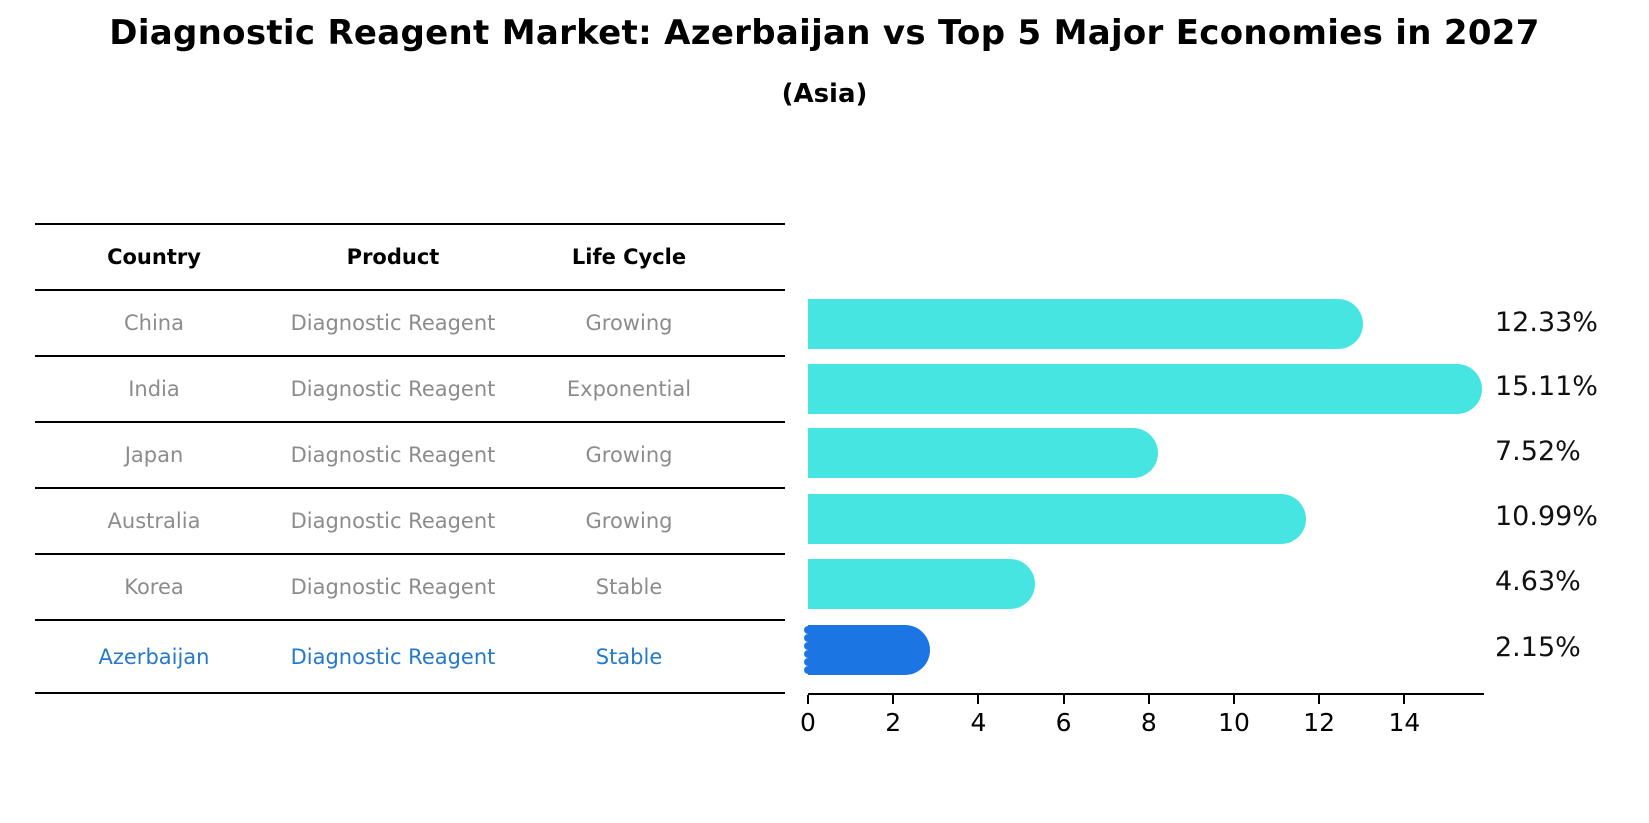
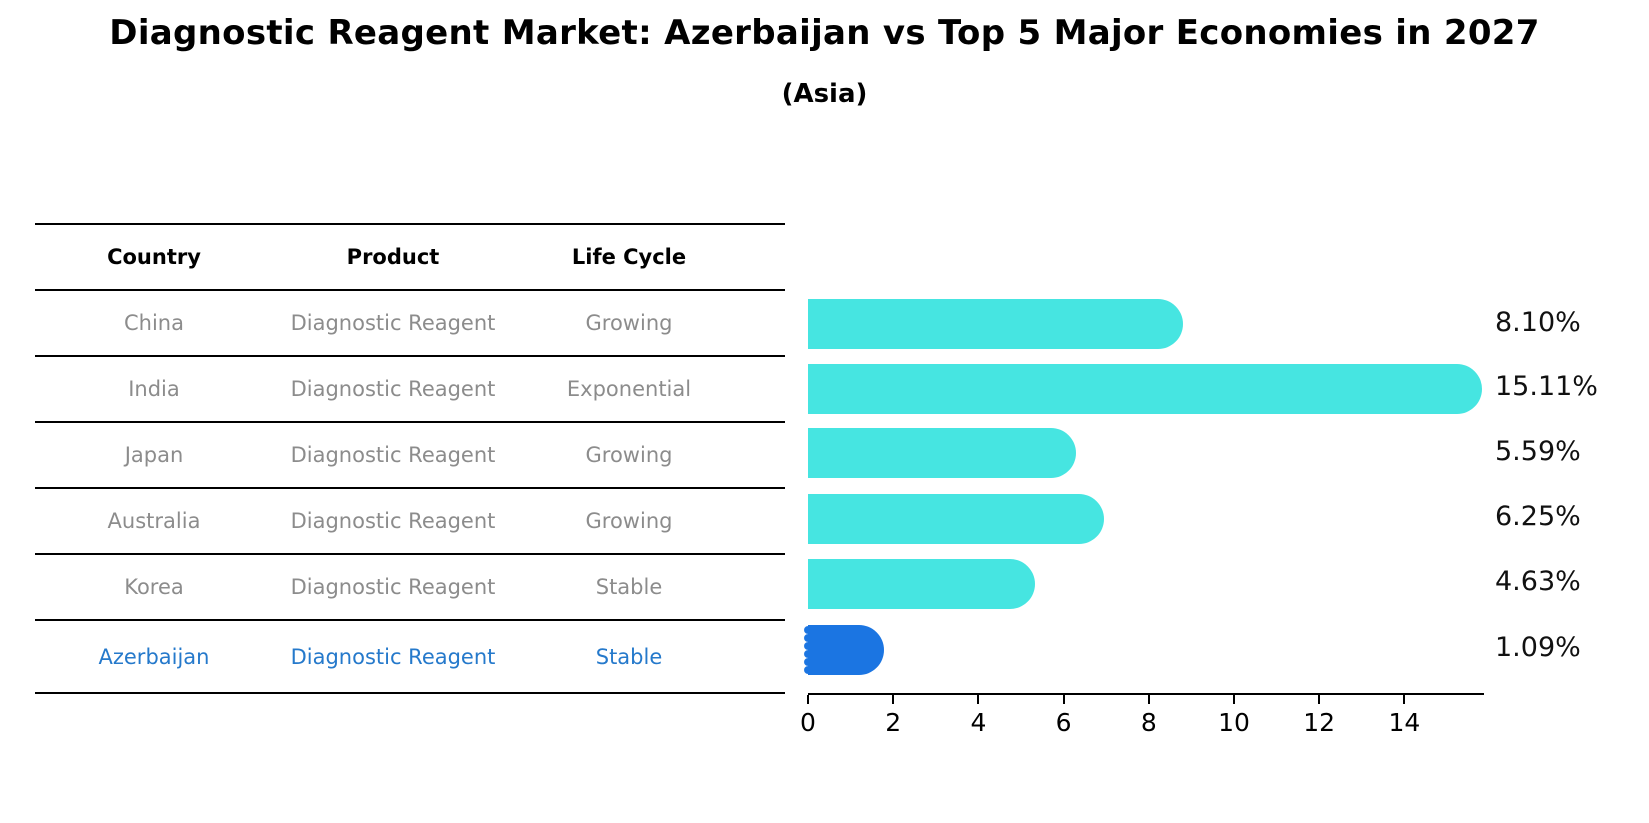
China: 12.33% -> 8.10%
Japan: 7.52% -> 5.59%
Australia: 10.99% -> 6.25%
Azerbaijan: 2.15% -> 1.09%
